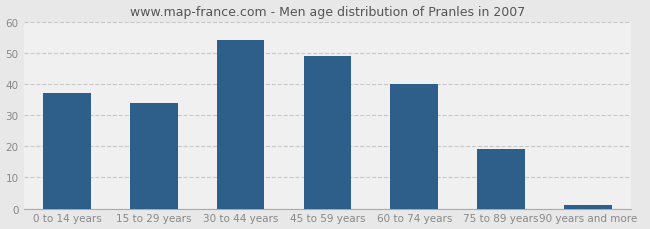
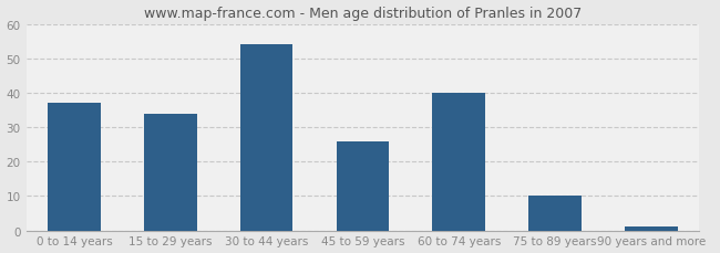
45 to 59 years: 49 -> 26
75 to 89 years: 19 -> 10
